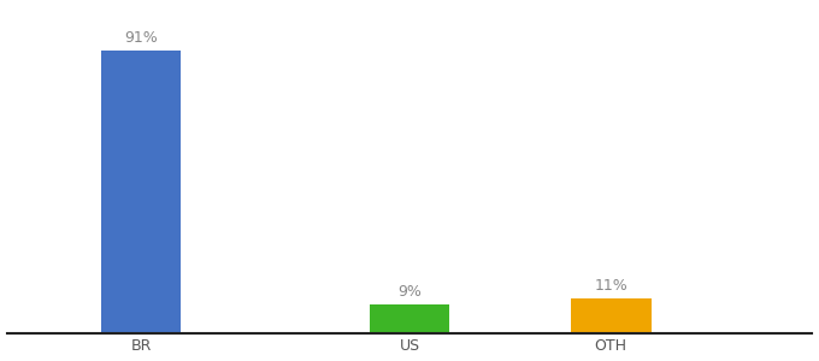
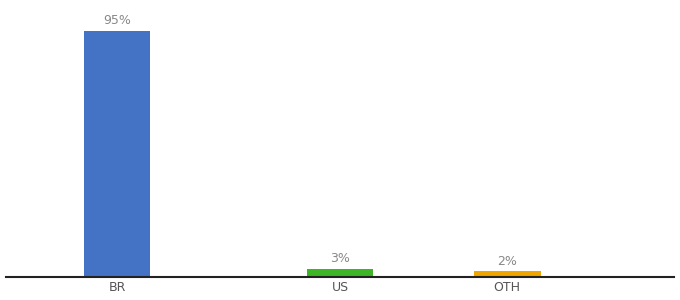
BR: 91% -> 95%
US: 9% -> 3%
OTH: 11% -> 2%
